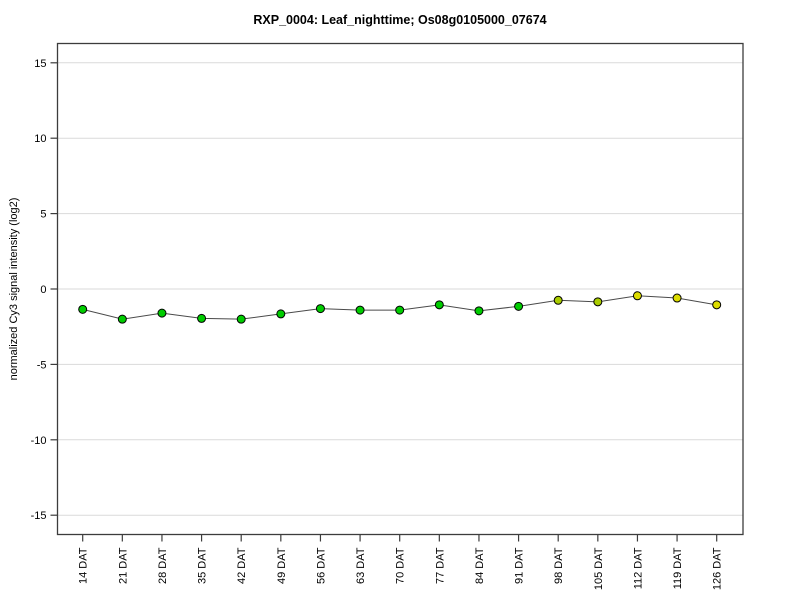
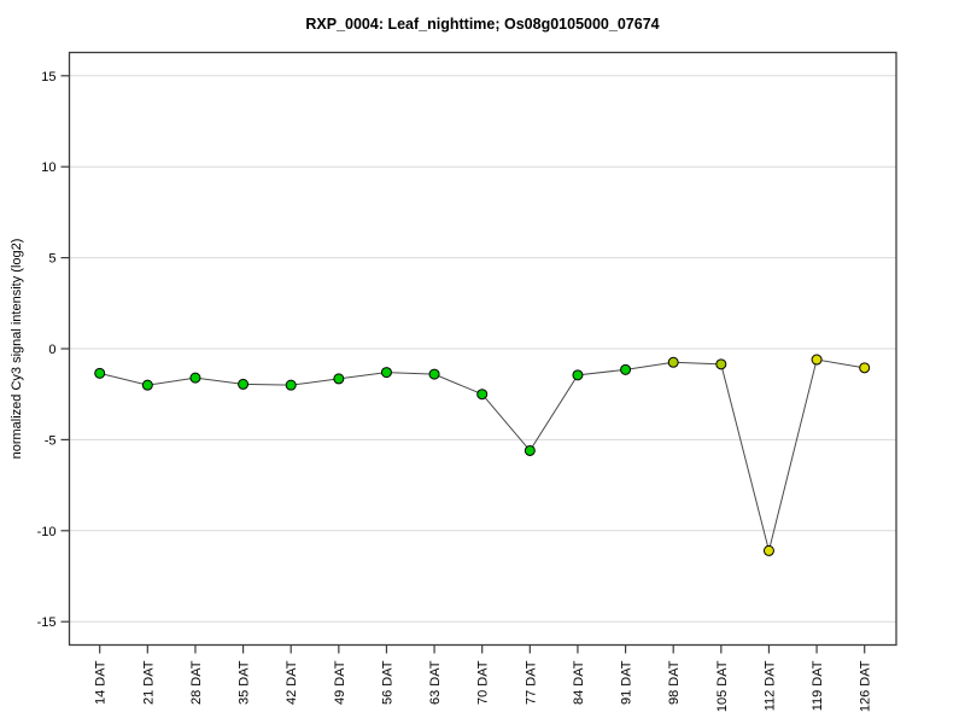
70 DAT: -1.4 -> -2.5
77 DAT: -1.1 -> -5.6
112 DAT: -0.5 -> -11.1
